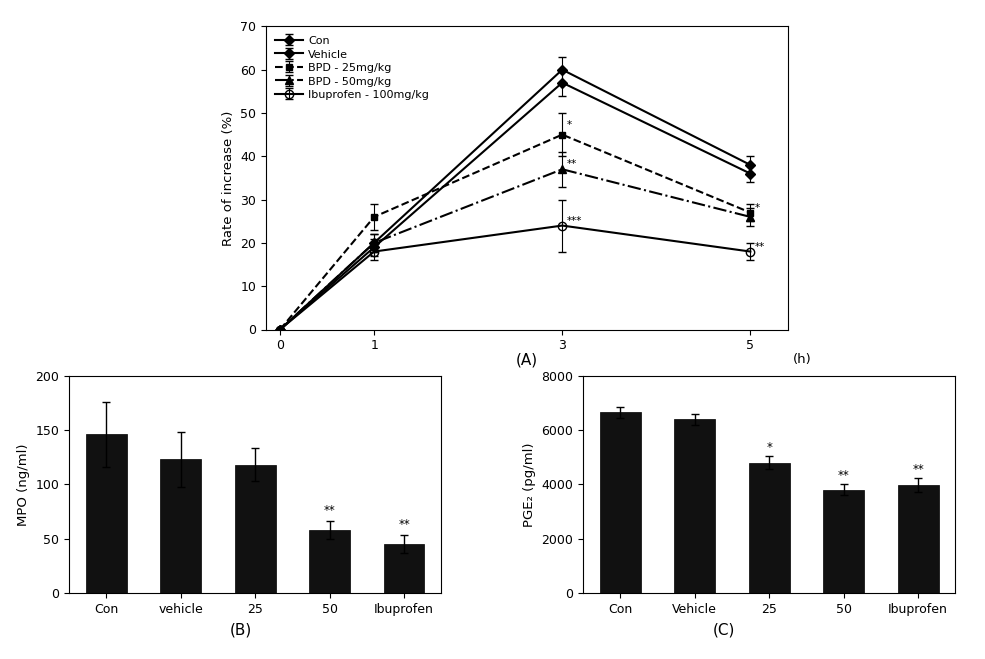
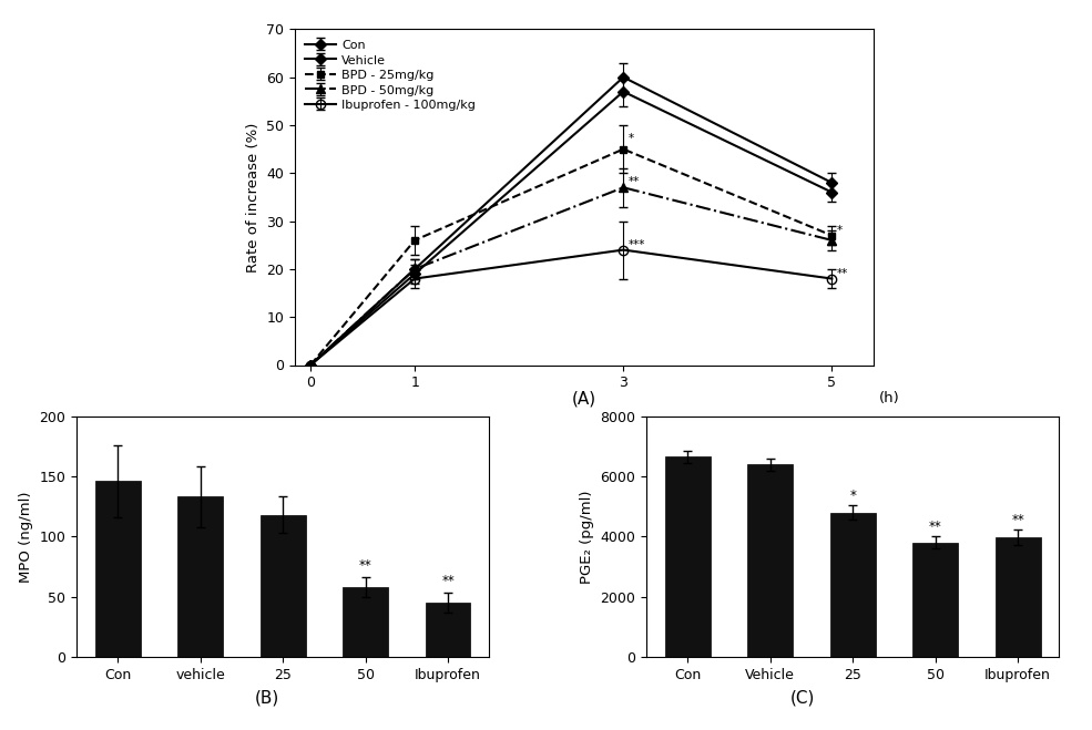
vehicle: 123 -> 133
